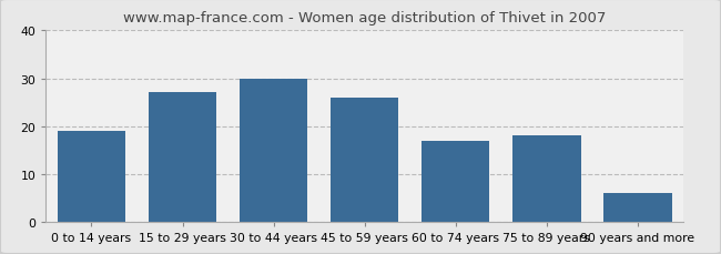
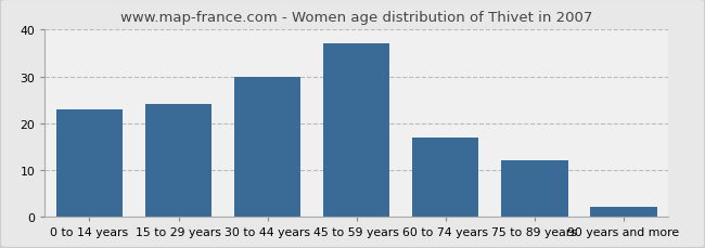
0 to 14 years: 19 -> 23
15 to 29 years: 27 -> 24
45 to 59 years: 26 -> 37
75 to 89 years: 18 -> 12
90 years and more: 6 -> 2
